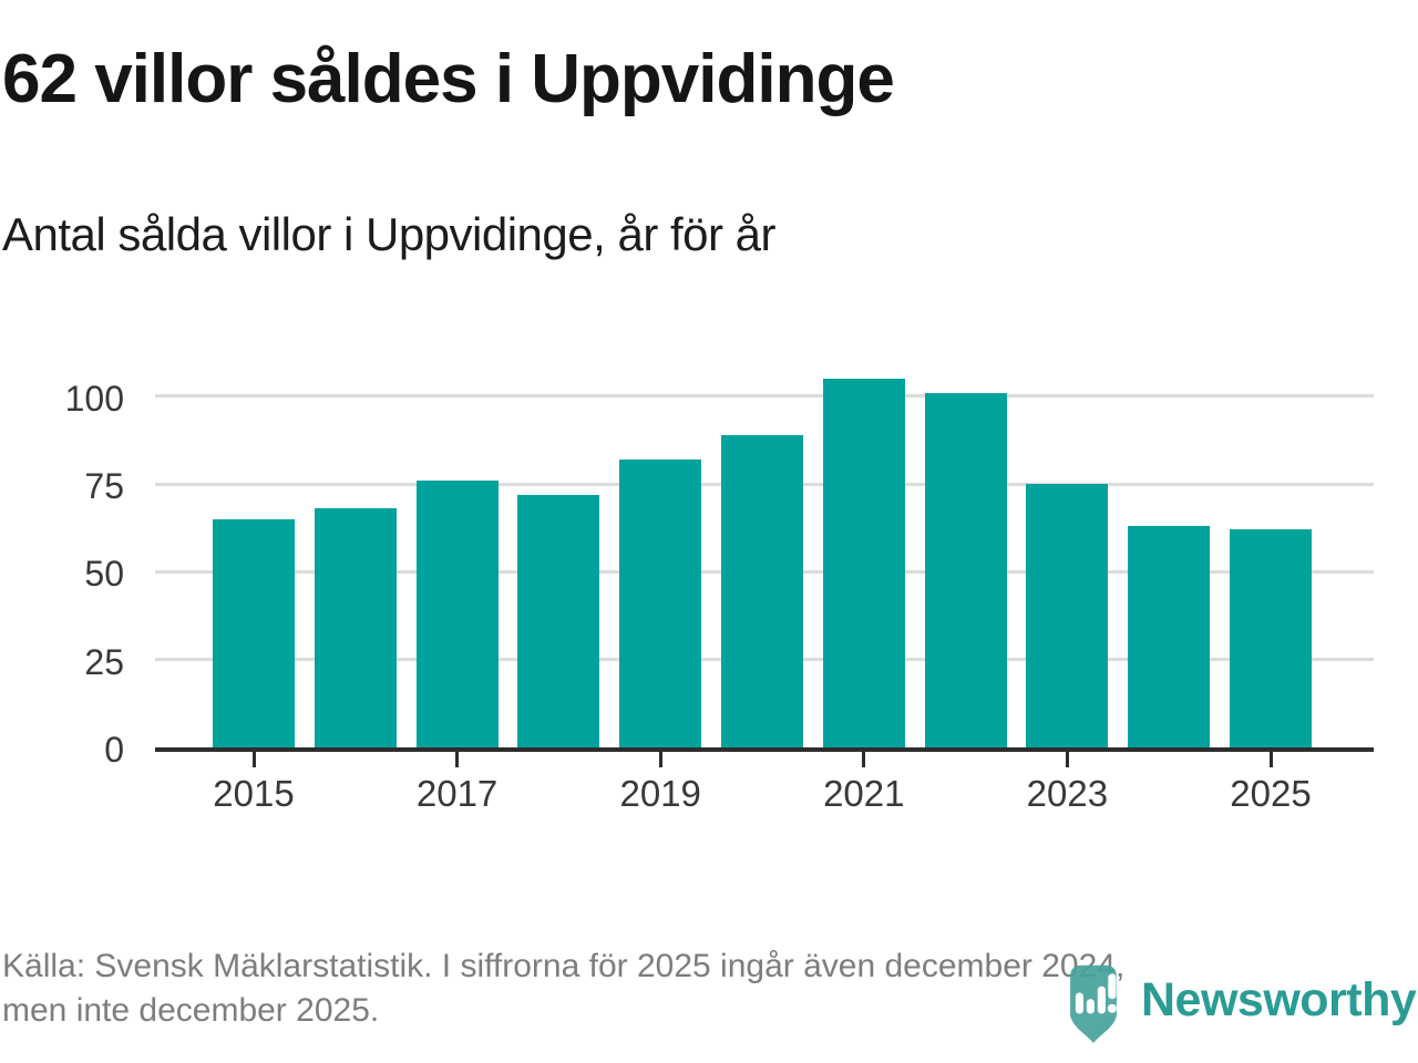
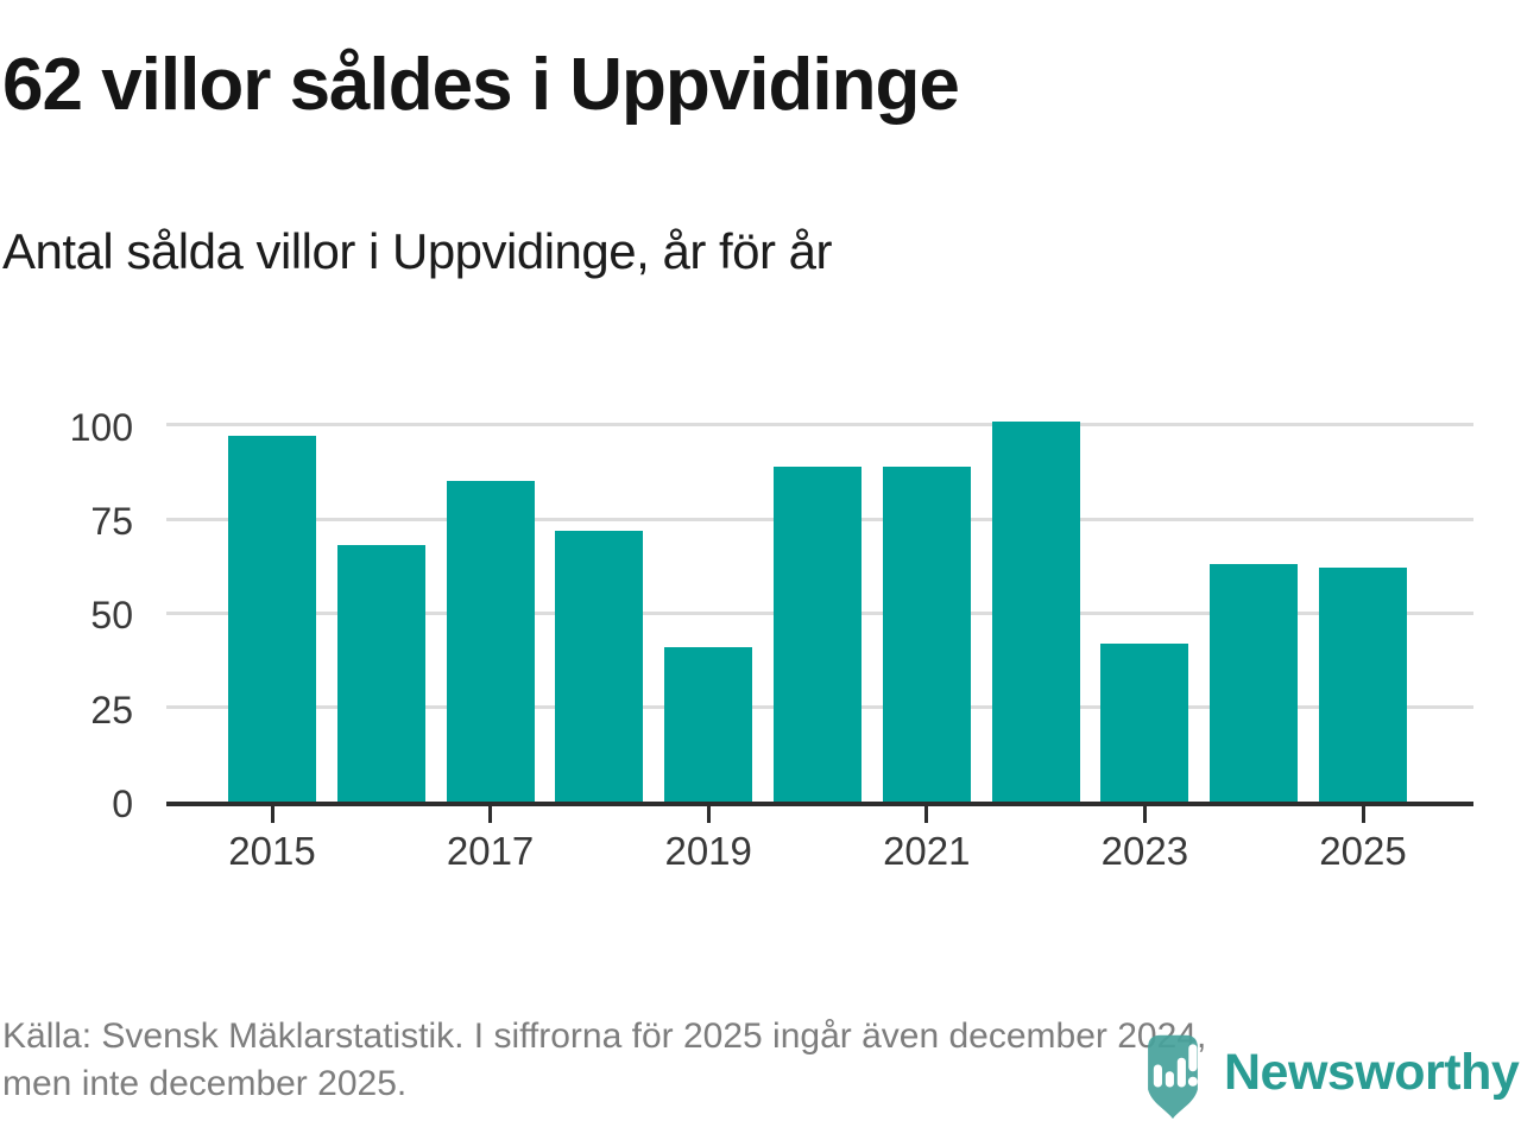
2015: 65 -> 97
2017: 76 -> 85
2019: 82 -> 41
2021: 105 -> 89
2023: 75 -> 42
